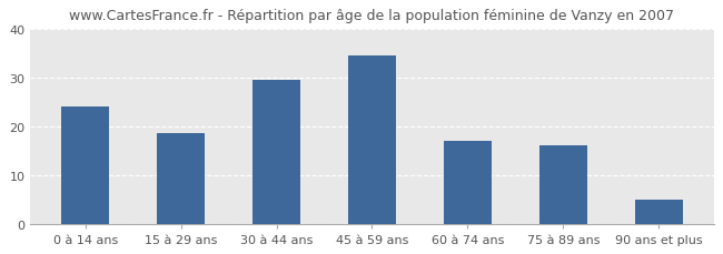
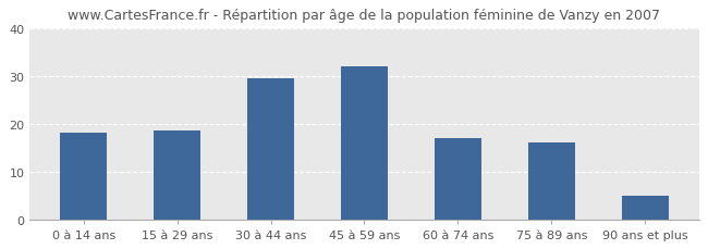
0 à 14 ans: 24.0 -> 18.0
45 à 59 ans: 34.5 -> 32.0
